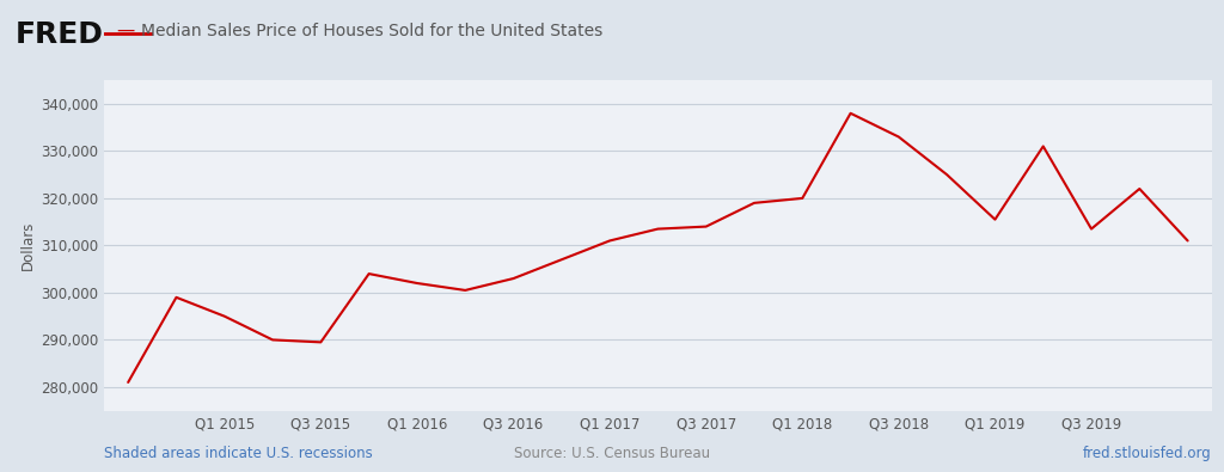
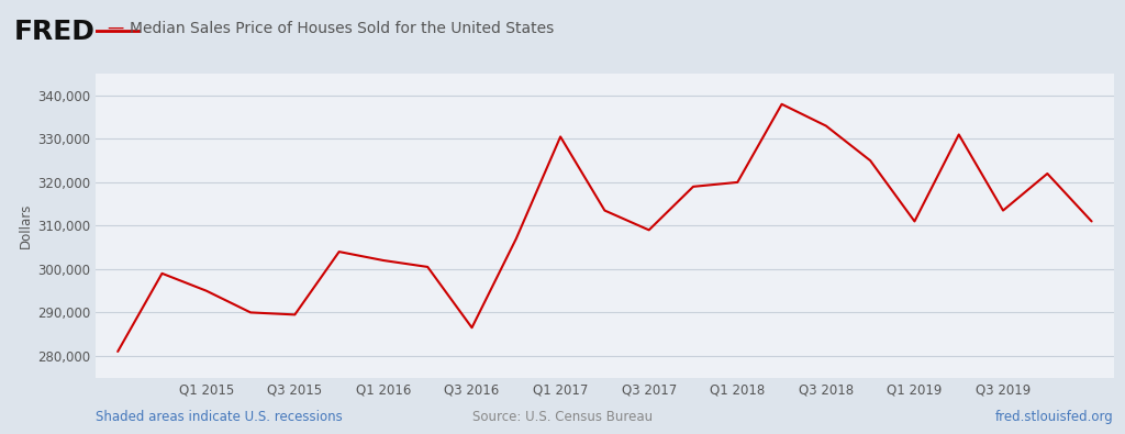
Q3 2016: 303,000 -> 286,500
Q1 2017: 311,000 -> 330,500
Q3 2017: 314,000 -> 309,000
Q1 2019: 315,500 -> 311,000
